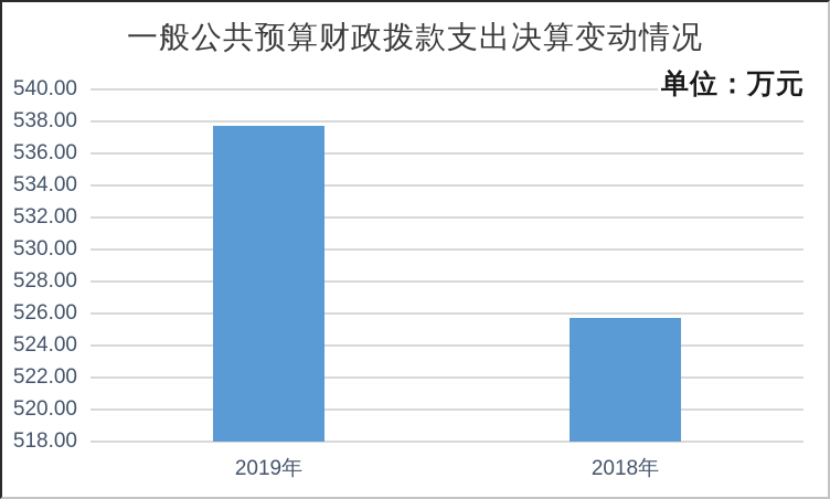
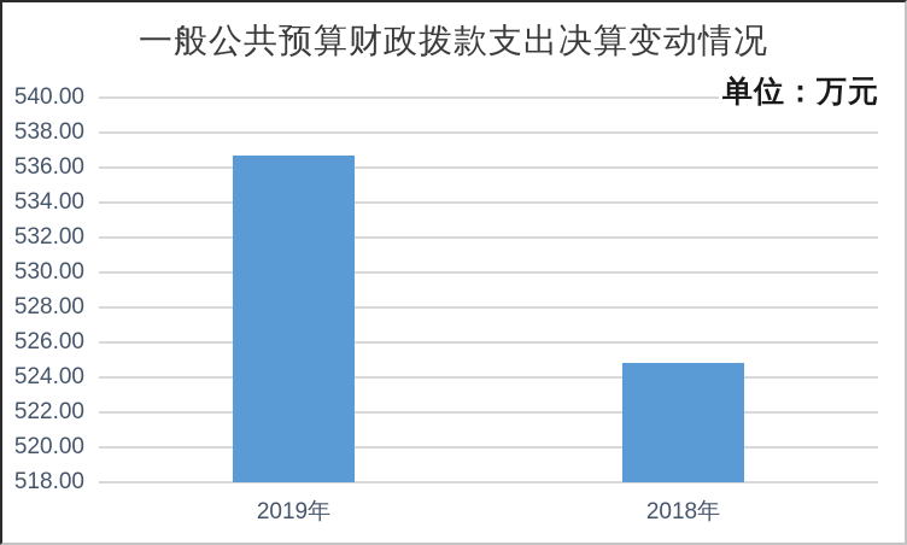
2019年: 537.7 -> 536.7
2018年: 525.7 -> 524.8
